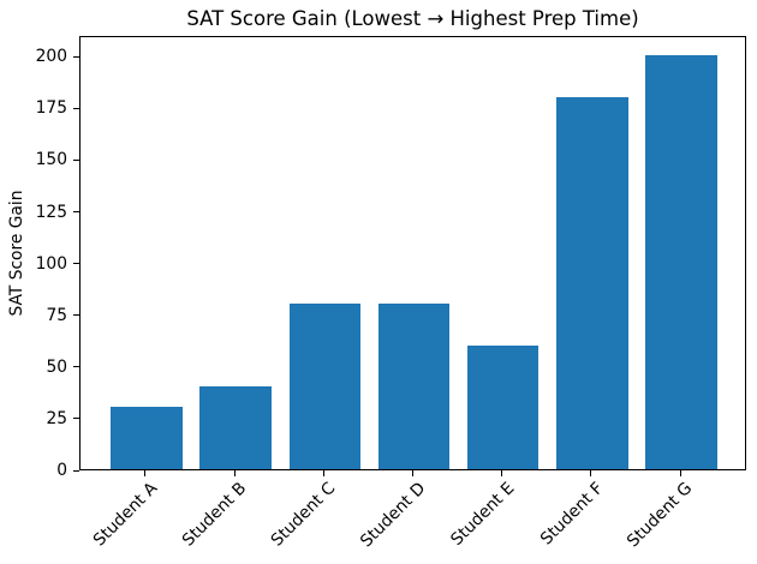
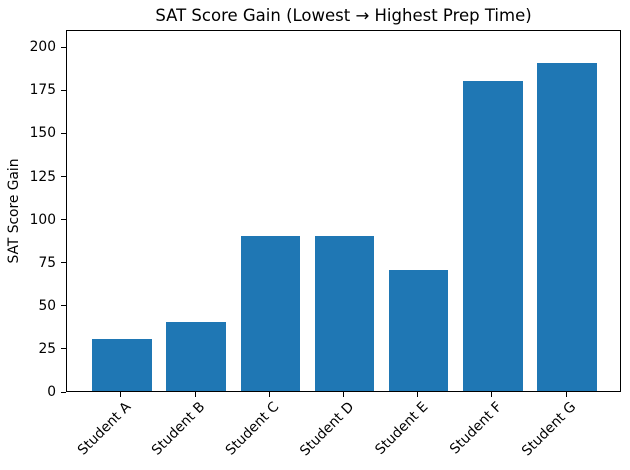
Student C: 80 -> 90
Student D: 80 -> 90
Student E: 60 -> 70
Student G: 200 -> 190
